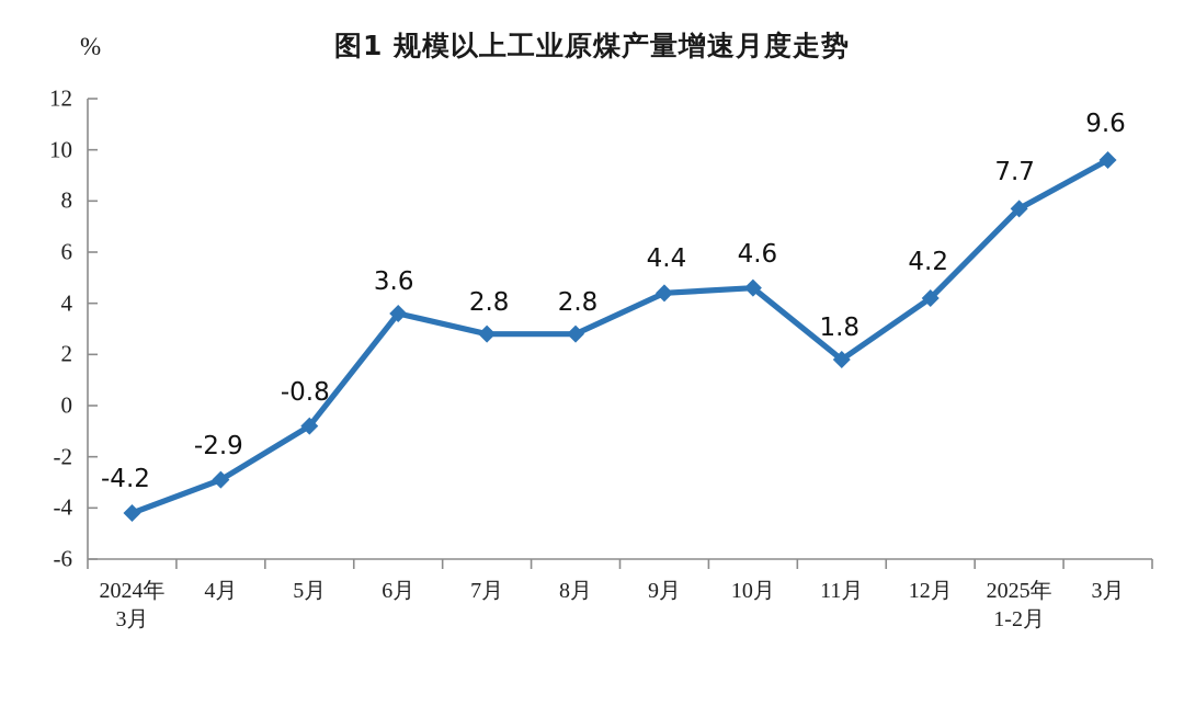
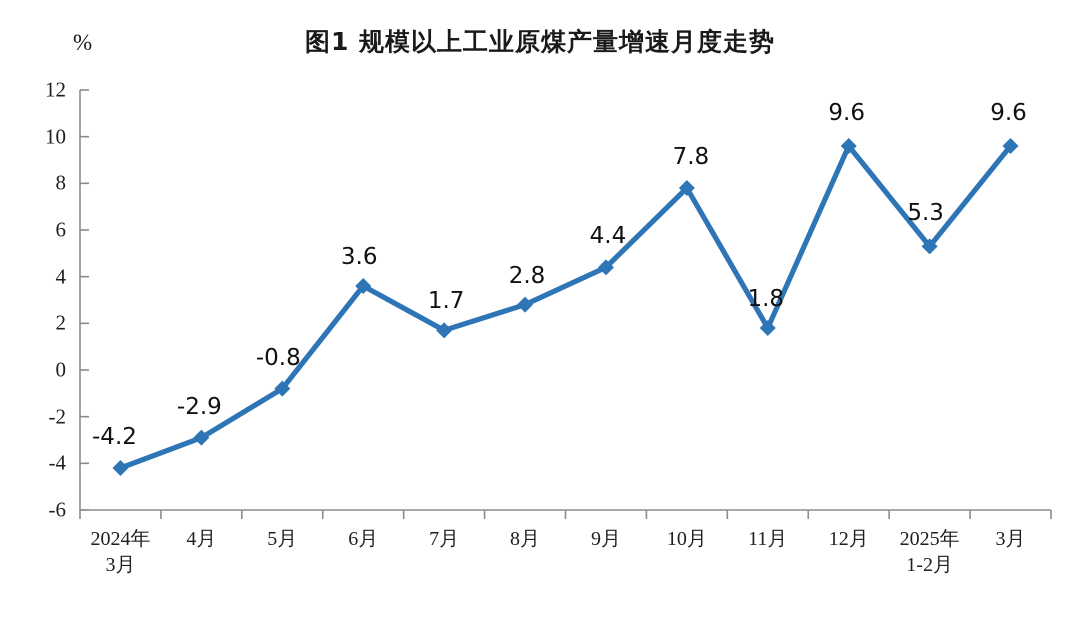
7月: 2.8 -> 1.7
10月: 4.6 -> 7.8
12月: 4.2 -> 9.6
2025年 1-2月: 7.7 -> 5.3
